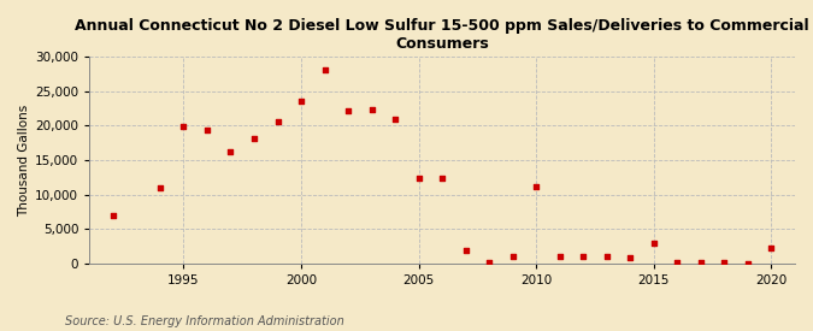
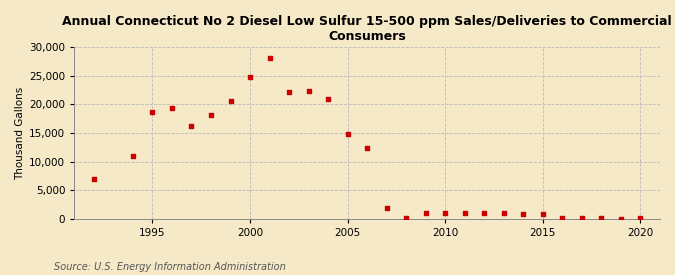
1995: 19,800 -> 18,700
2000: 23,600 -> 24,800
2005: 12,400 -> 14,800
2010: 11,200 -> 1,100
2015: 3,000 -> 800
2020: 2,200 -> 100
